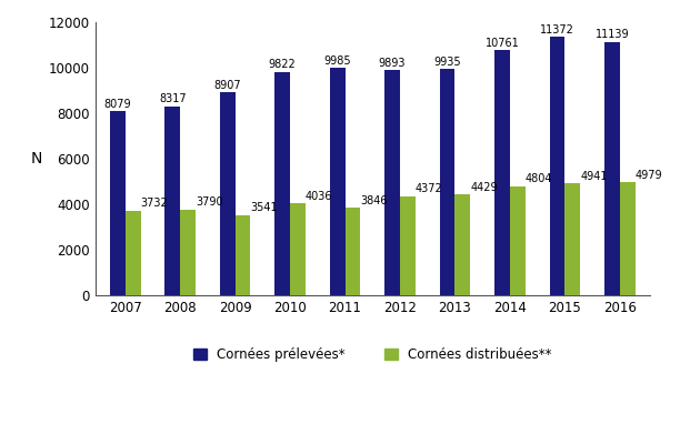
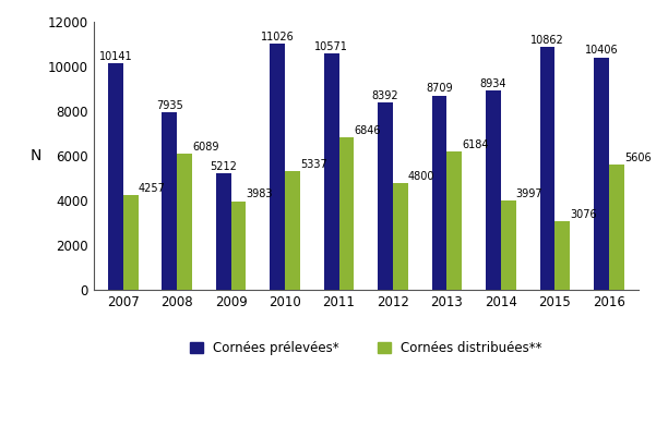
Cornées prélevées*/2007: 8079 -> 10141
Cornées distribuées**/2007: 3732 -> 4257
Cornées prélevées*/2008: 8317 -> 7935
Cornées distribuées**/2008: 3790 -> 6089
Cornées prélevées*/2009: 8907 -> 5212
Cornées distribuées**/2009: 3541 -> 3983
Cornées prélevées*/2010: 9822 -> 11026
Cornées distribuées**/2010: 4036 -> 5337
Cornées prélevées*/2011: 9985 -> 10571
Cornées distribuées**/2011: 3846 -> 6846
Cornées prélevées*/2012: 9893 -> 8392
Cornées distribuées**/2012: 4372 -> 4800
Cornées prélevées*/2013: 9935 -> 8709
Cornées distribuées**/2013: 4429 -> 6184
Cornées prélevées*/2014: 10761 -> 8934
Cornées distribuées**/2014: 4804 -> 3997
Cornées prélevées*/2015: 11372 -> 10862
Cornées distribuées**/2015: 4941 -> 3076
Cornées prélevées*/2016: 11139 -> 10406
Cornées distribuées**/2016: 4979 -> 5606
